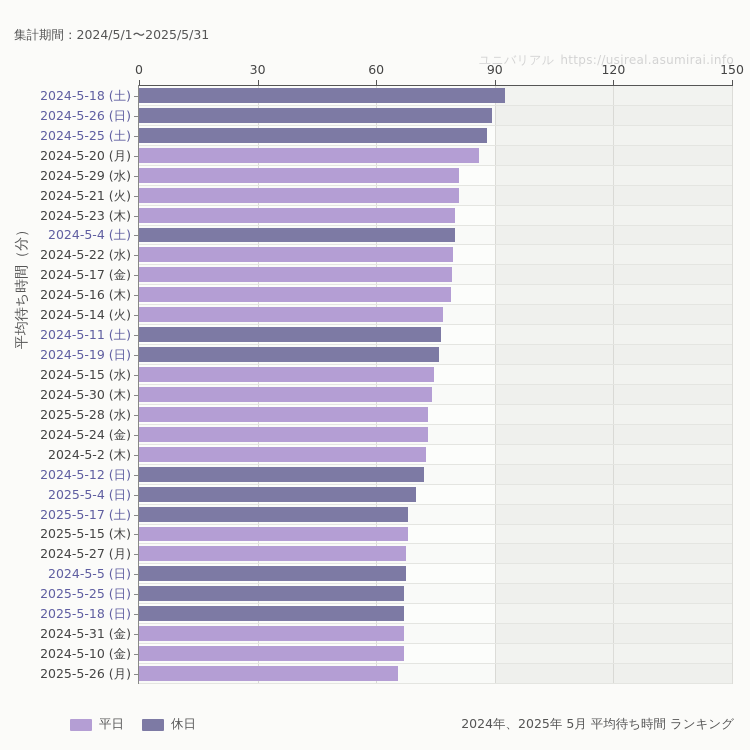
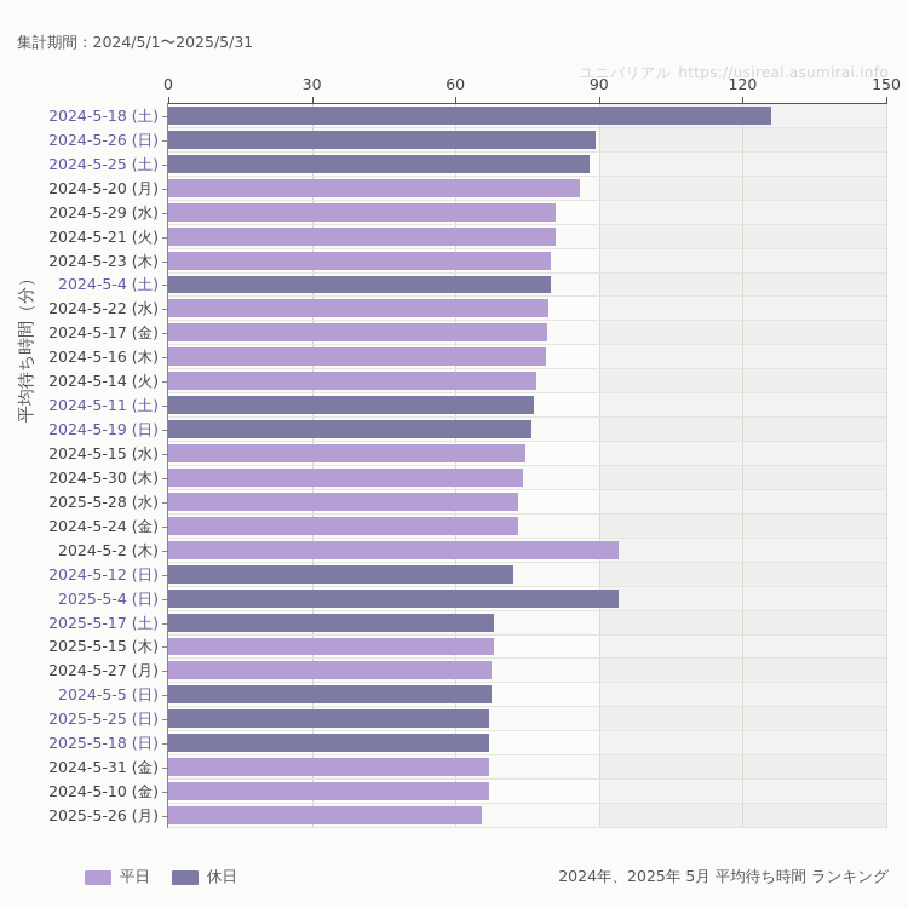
2024-5-18 (土): 93 -> 126
2024-5-2 (木): 72 -> 94
2025-5-4 (日): 70 -> 94
